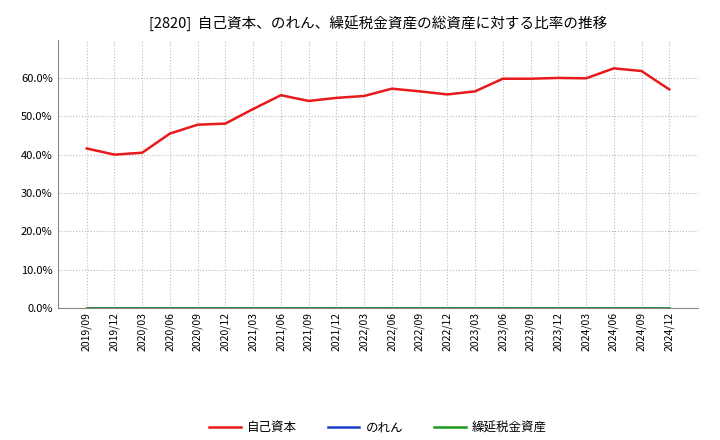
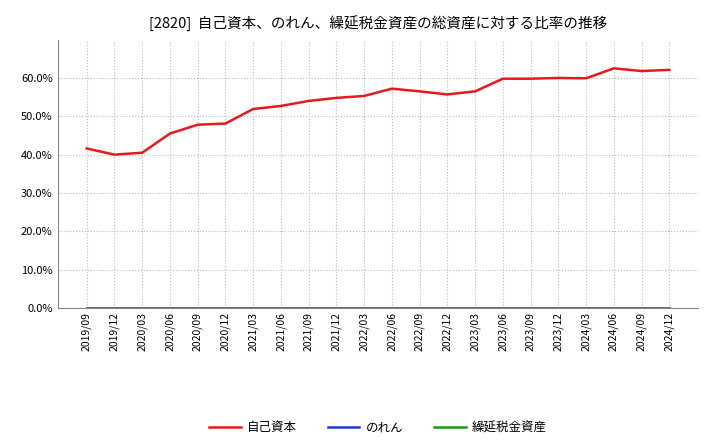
自己資本/2021/06: 55.5% -> 52.7%
自己資本/2024/12: 57.0% -> 62.1%
